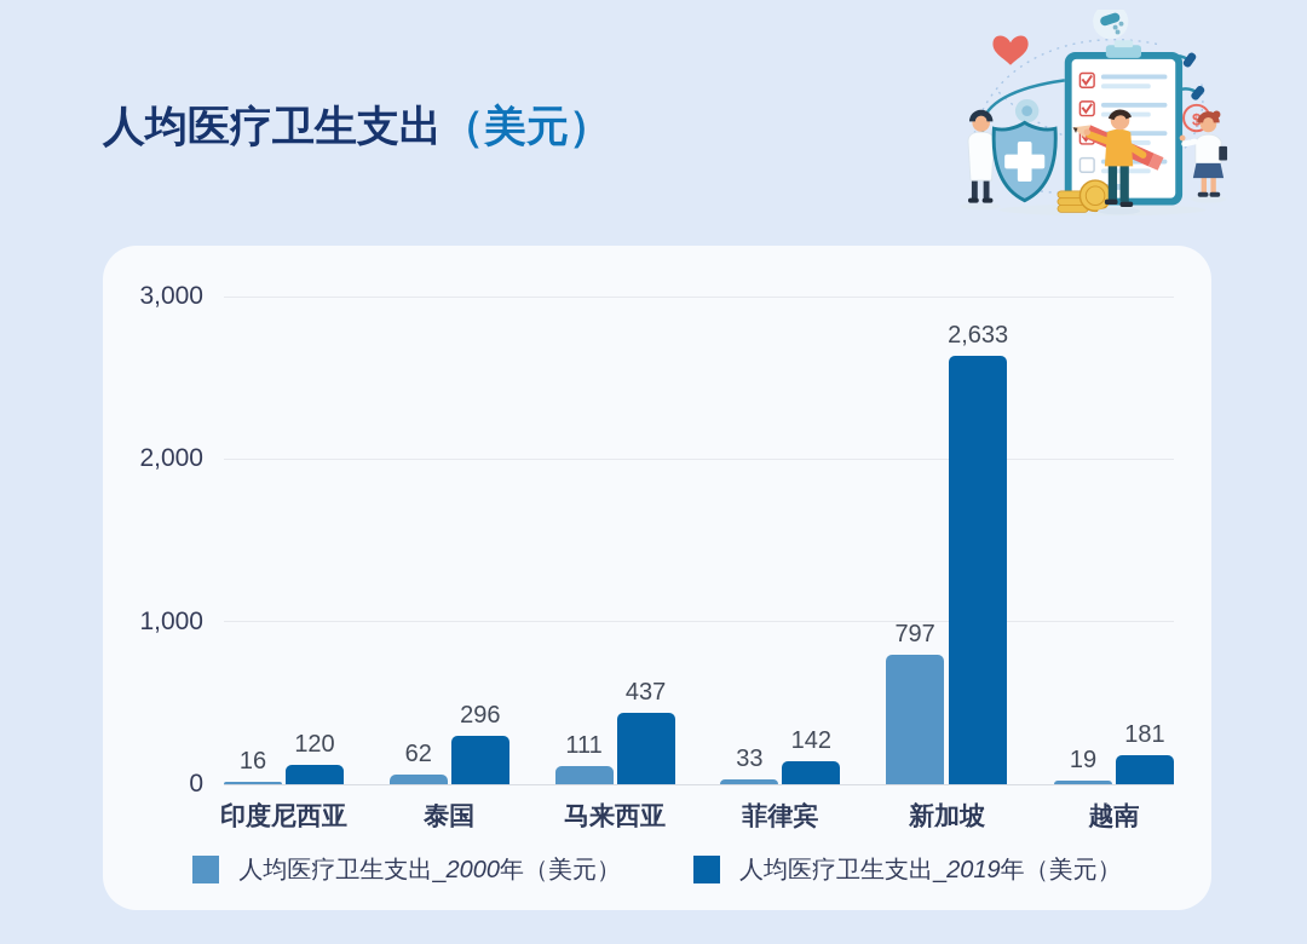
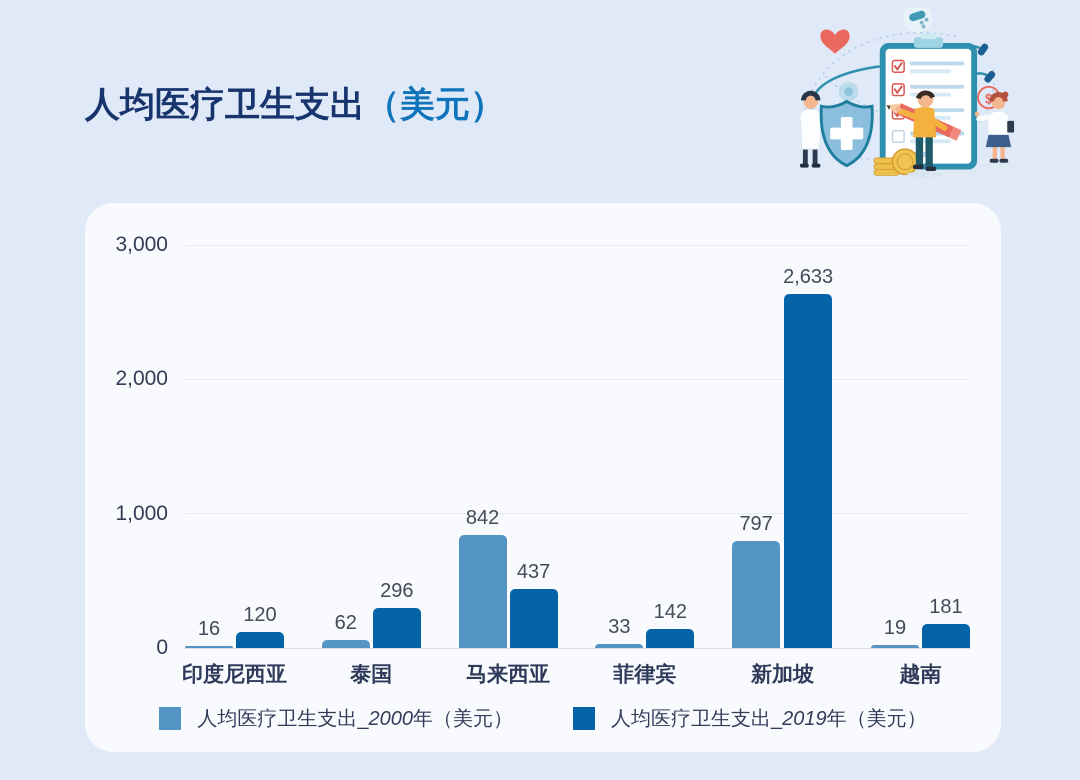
人均医疗卫生支出_2000年（美元）/马来西亚: 111 -> 842
